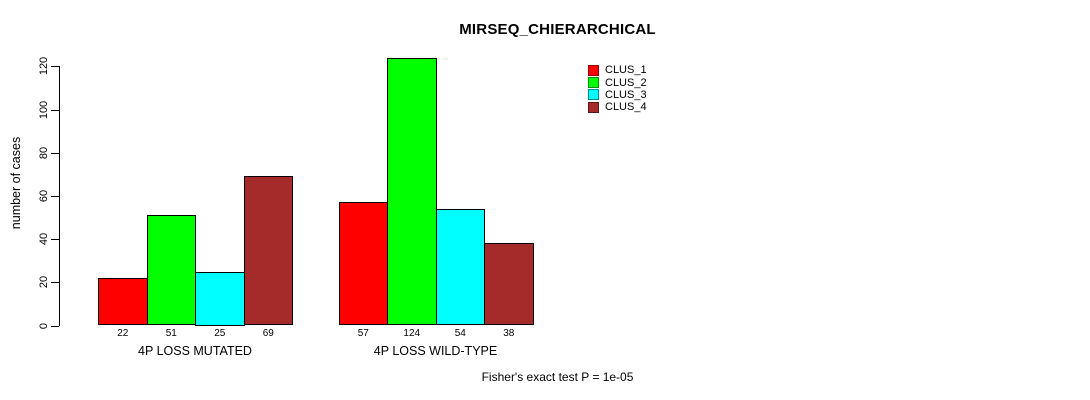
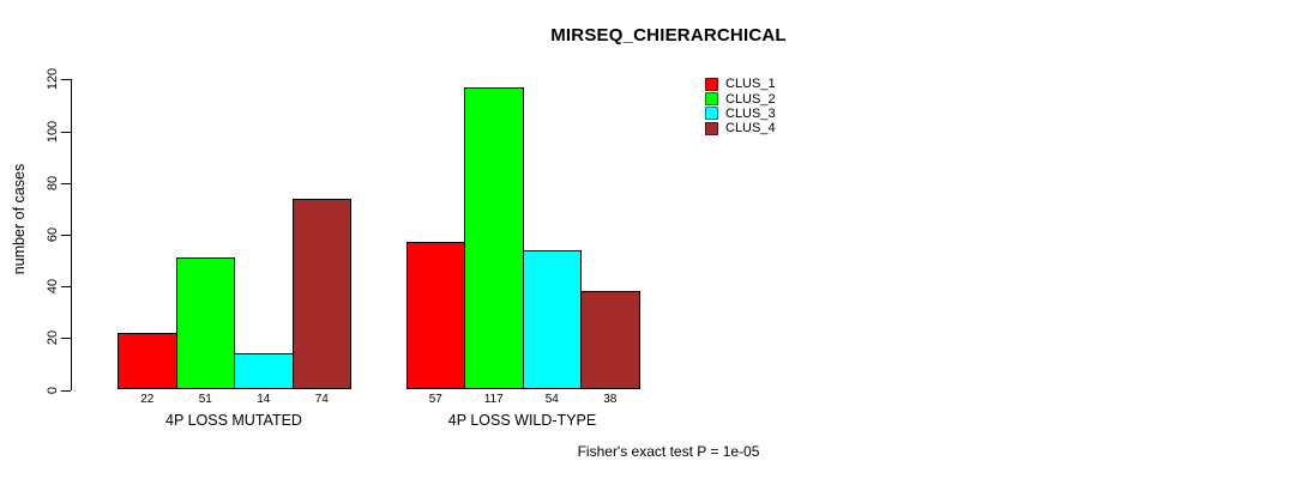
CLUS_3/4P LOSS MUTATED: 25 -> 14
CLUS_4/4P LOSS MUTATED: 69 -> 74
CLUS_2/4P LOSS WILD-TYPE: 124 -> 117
